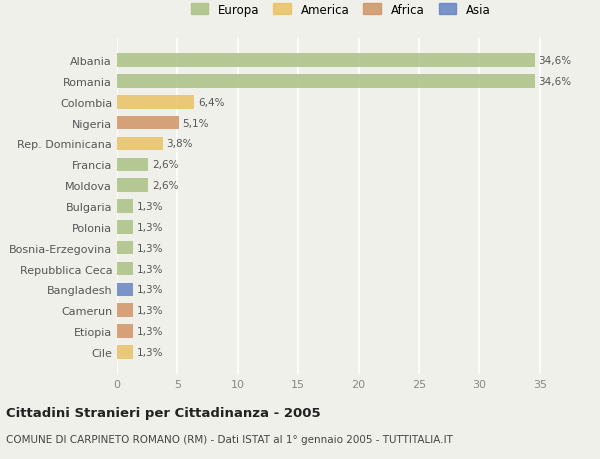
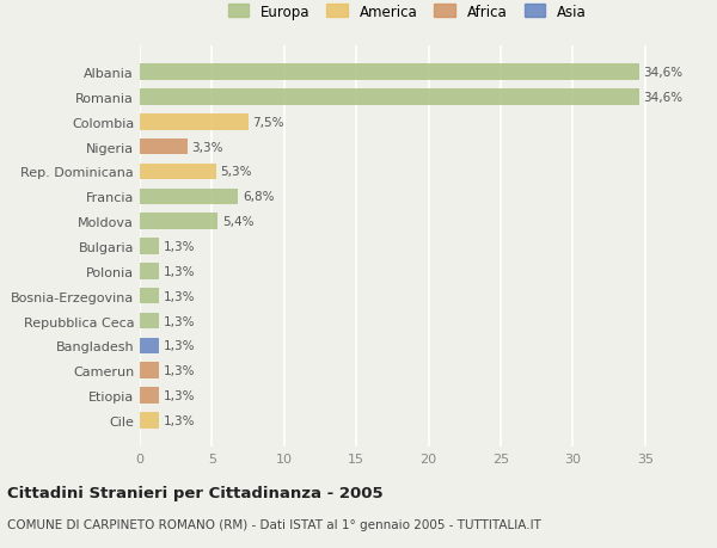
Colombia: 6,4% -> 7,5%
Nigeria: 5,1% -> 3,3%
Rep. Dominicana: 3,8% -> 5,3%
Francia: 2,6% -> 6,8%
Moldova: 2,6% -> 5,4%
